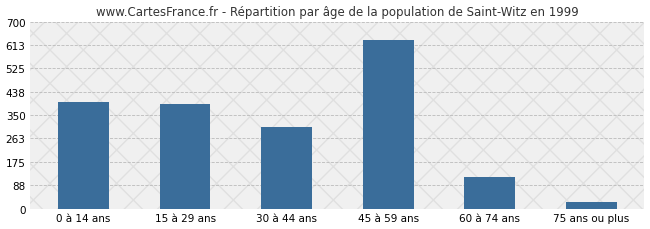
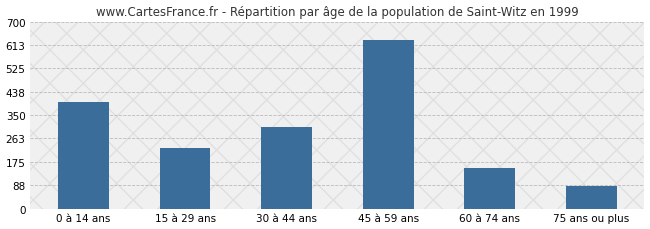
15 à 29 ans: 390 -> 225
60 à 74 ans: 120 -> 150
75 ans ou plus: 25 -> 85
